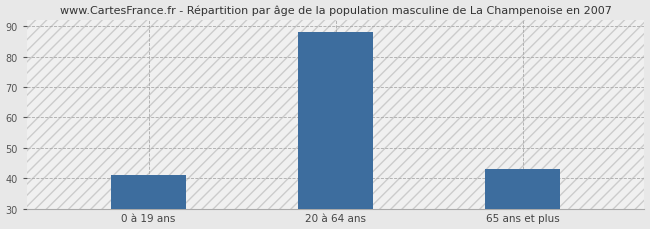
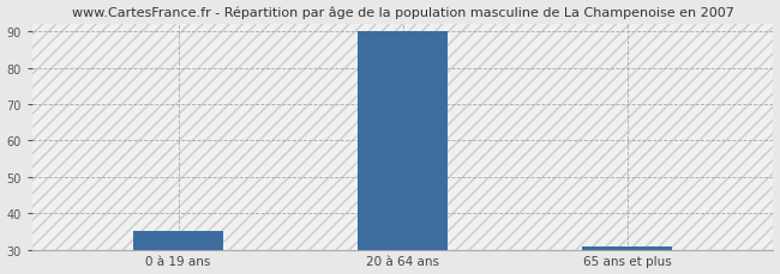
0 à 19 ans: 41 -> 35
20 à 64 ans: 88 -> 90
65 ans et plus: 43 -> 31
